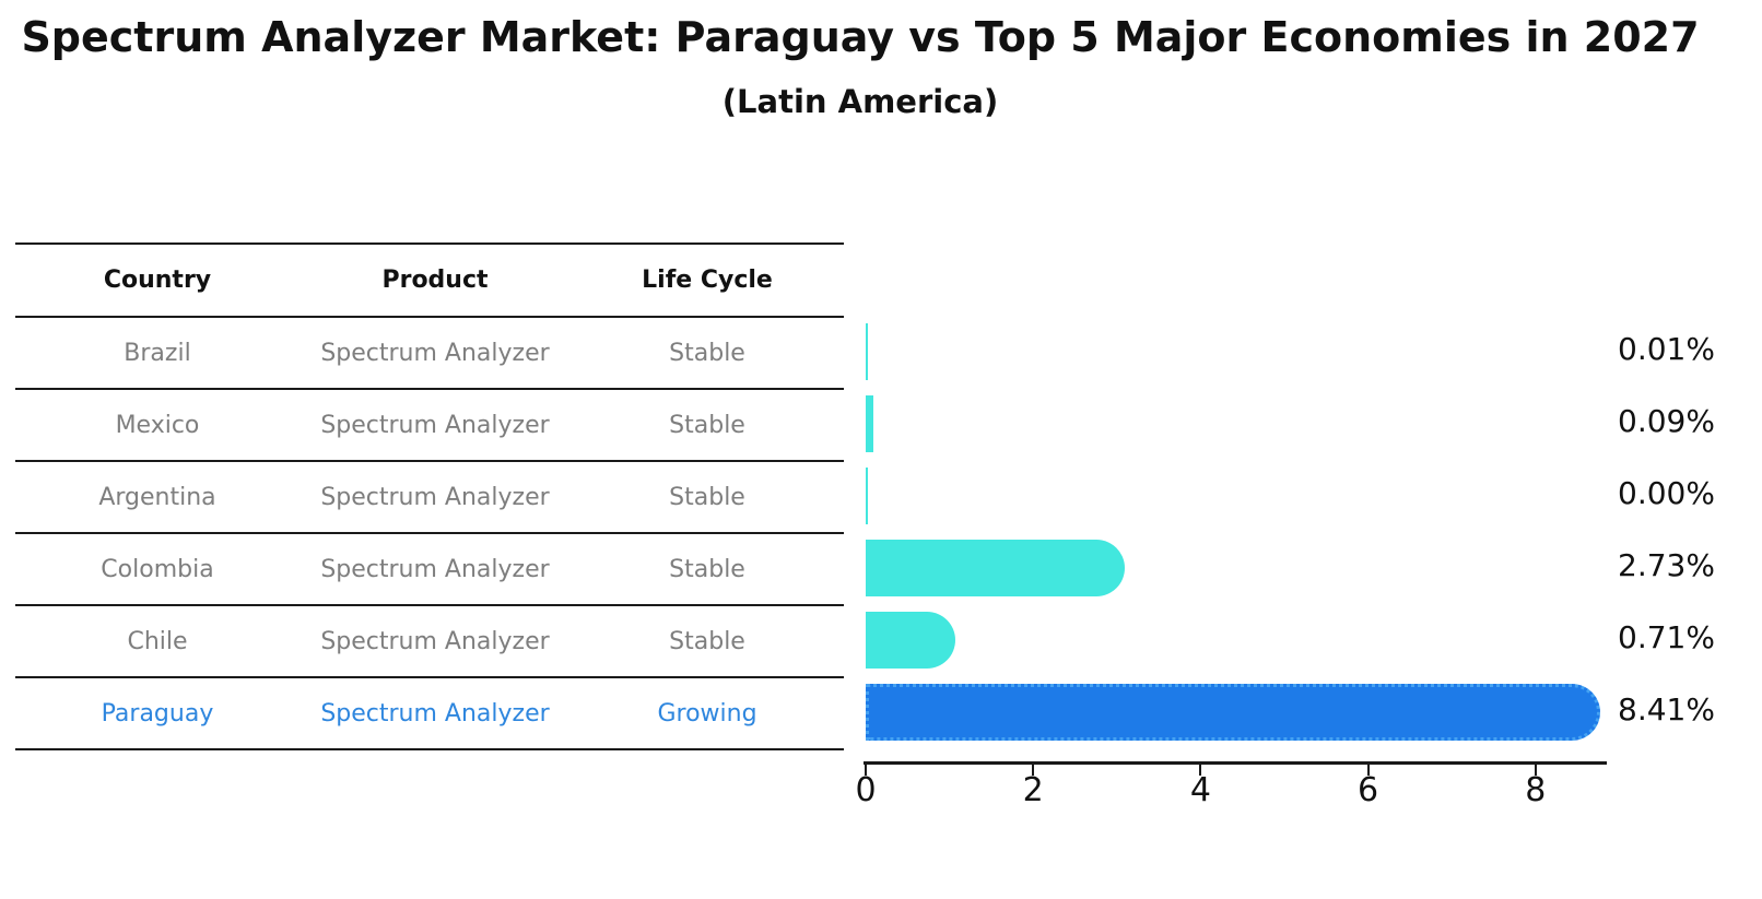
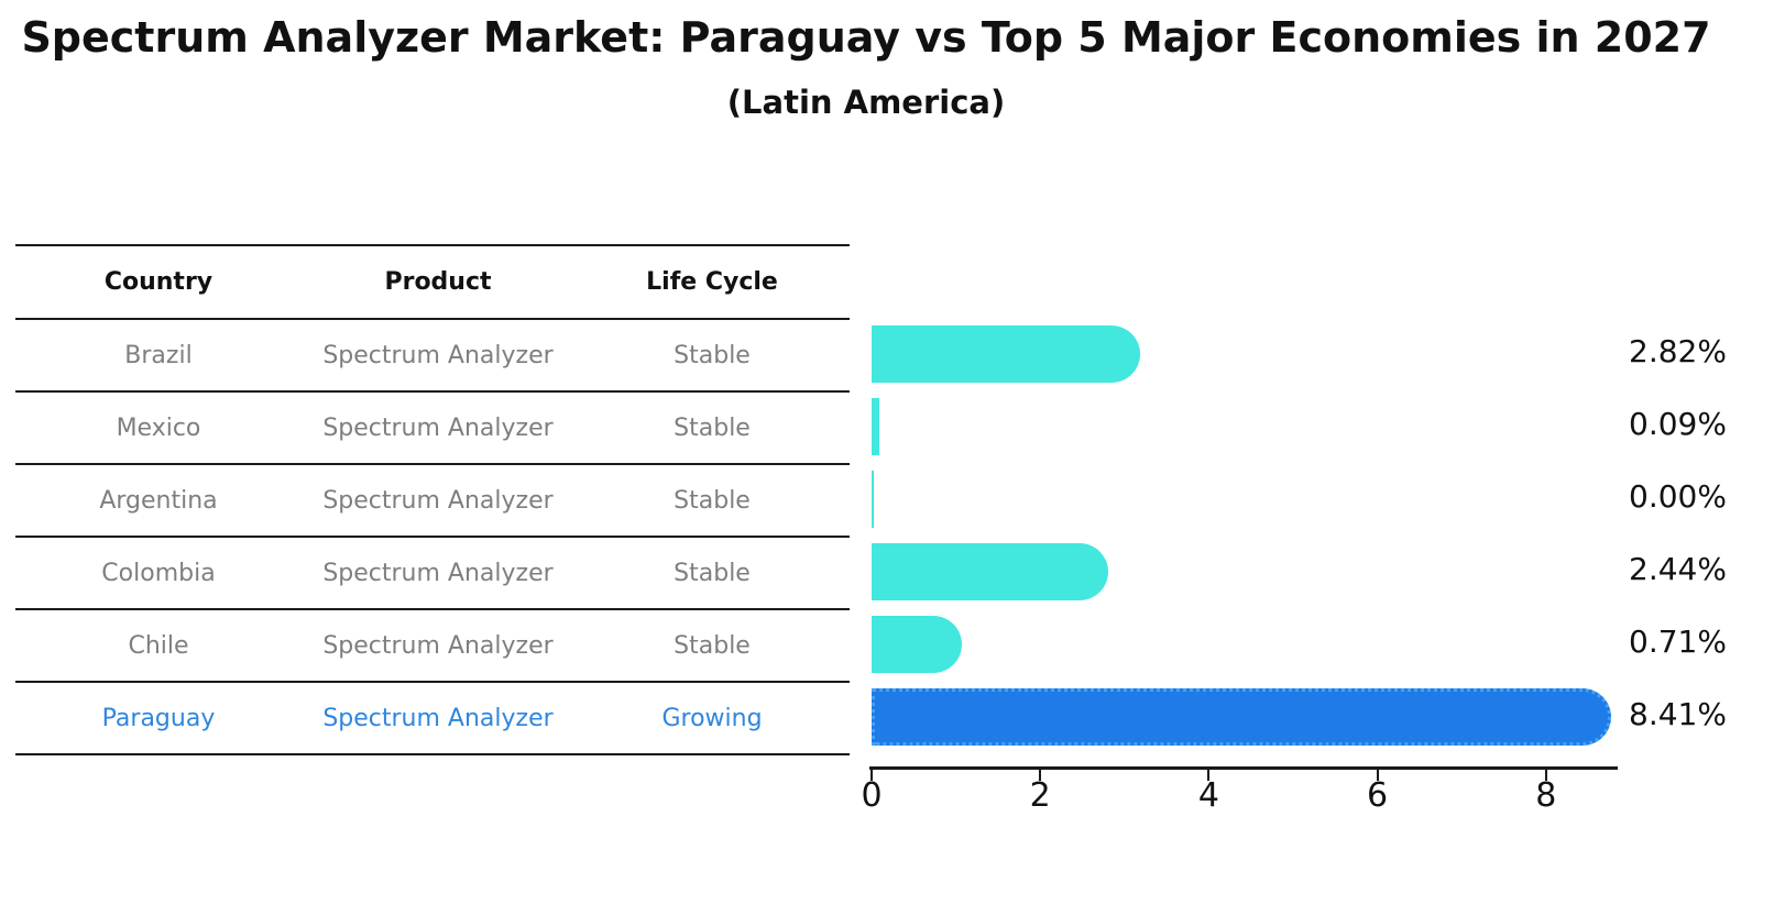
Brazil: 0.01% -> 2.82%
Colombia: 2.73% -> 2.44%
